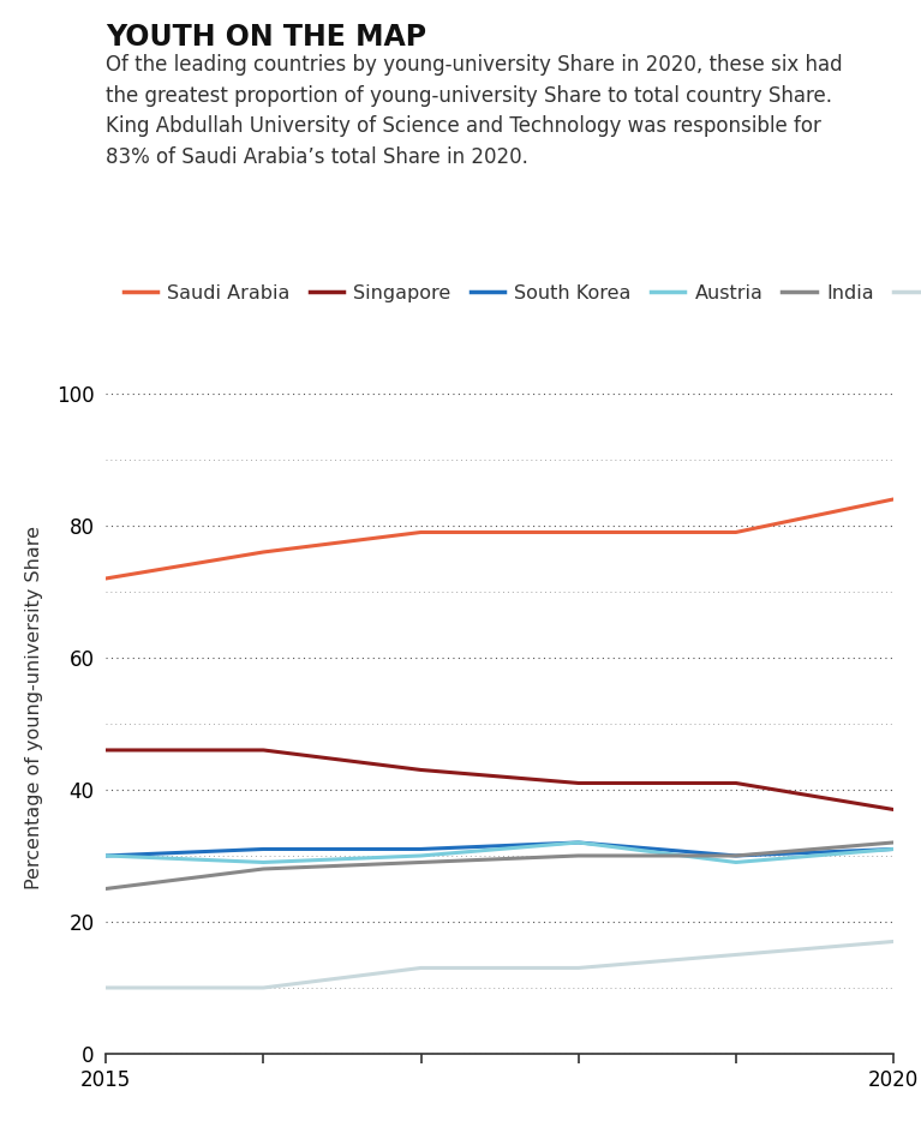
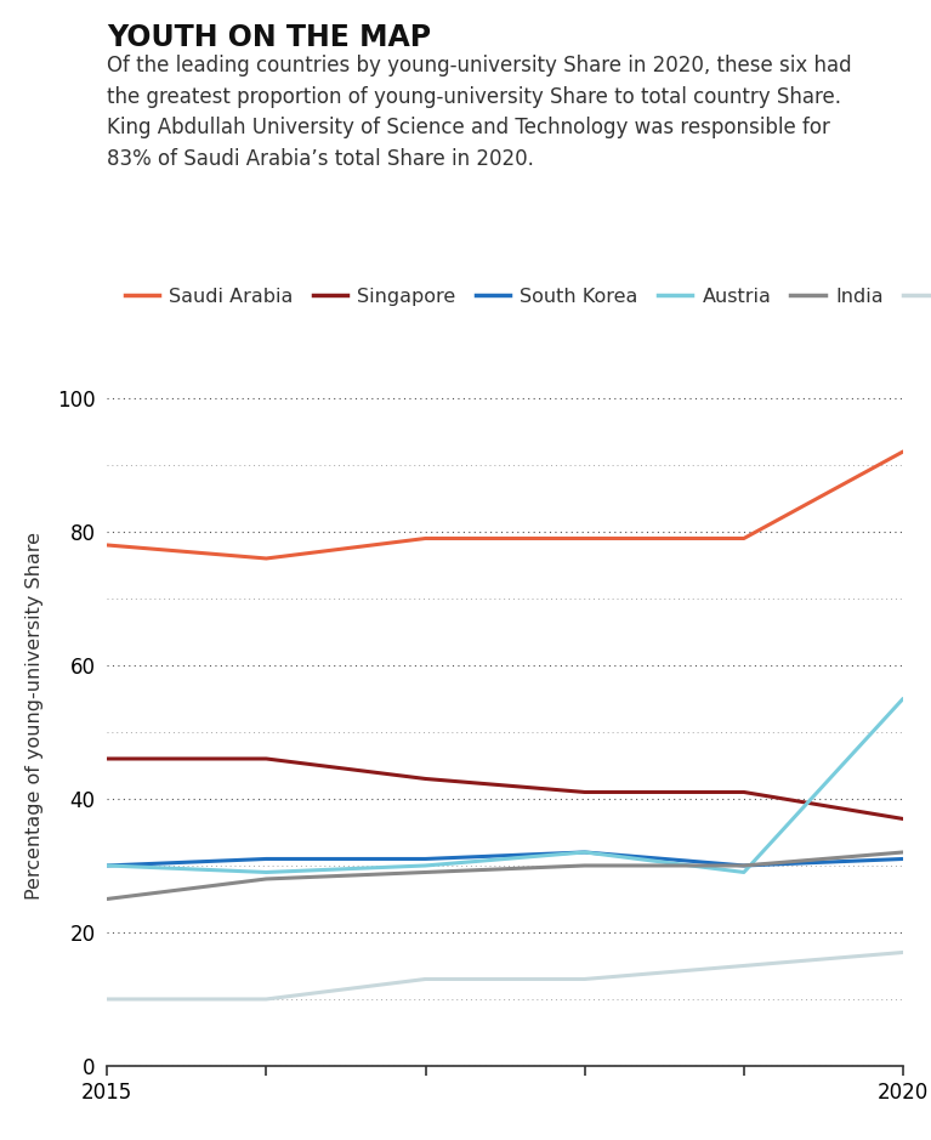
Saudi Arabia/2015: 72 -> 78
Saudi Arabia/2020: 84 -> 92
Austria/2020: 31 -> 55
